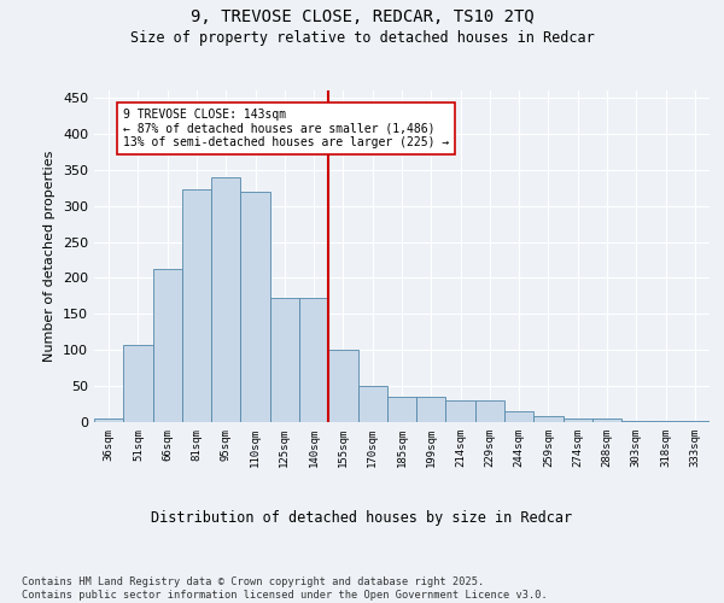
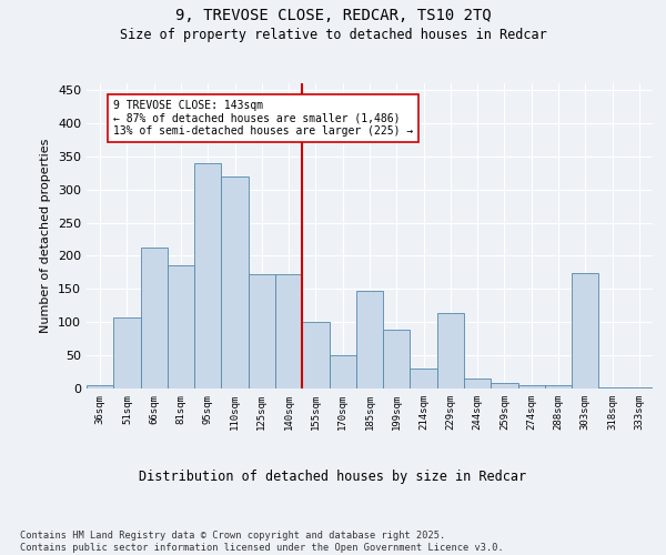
81sqm: 323 -> 186
185sqm: 35 -> 148
199sqm: 35 -> 88
229sqm: 30 -> 114
303sqm: 2 -> 174
